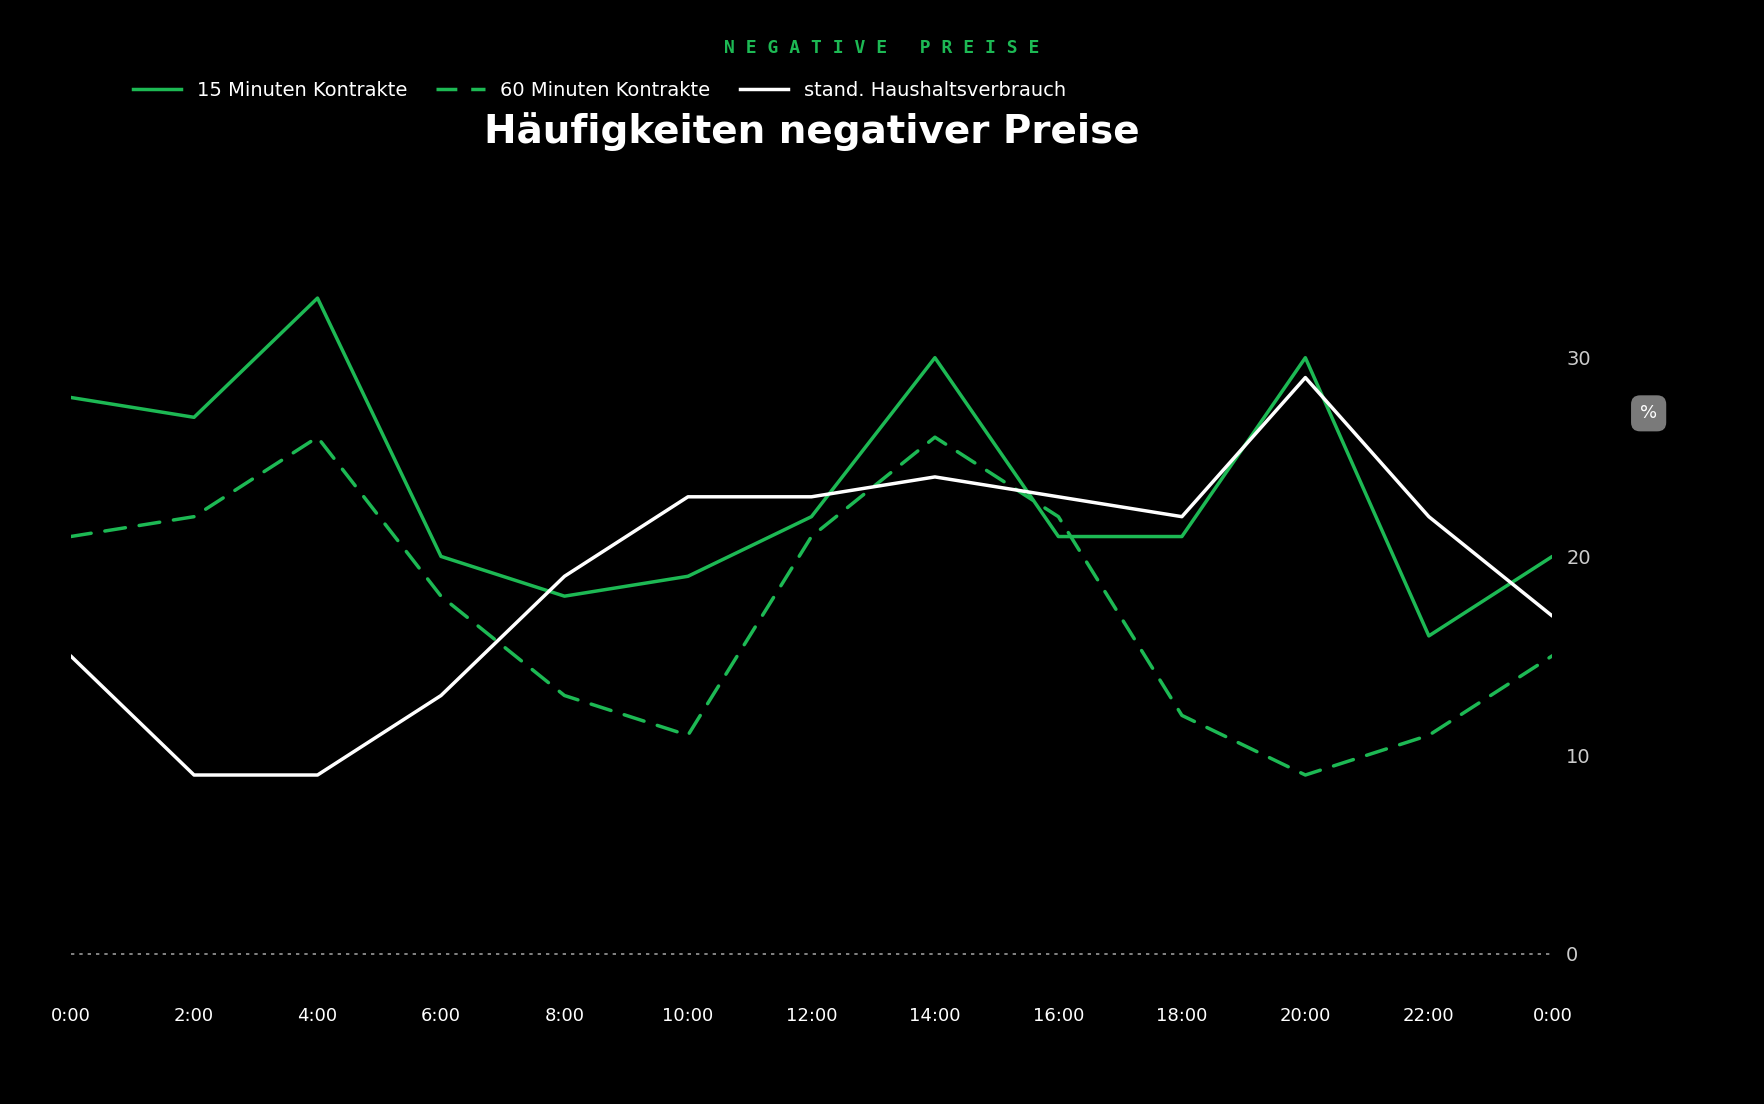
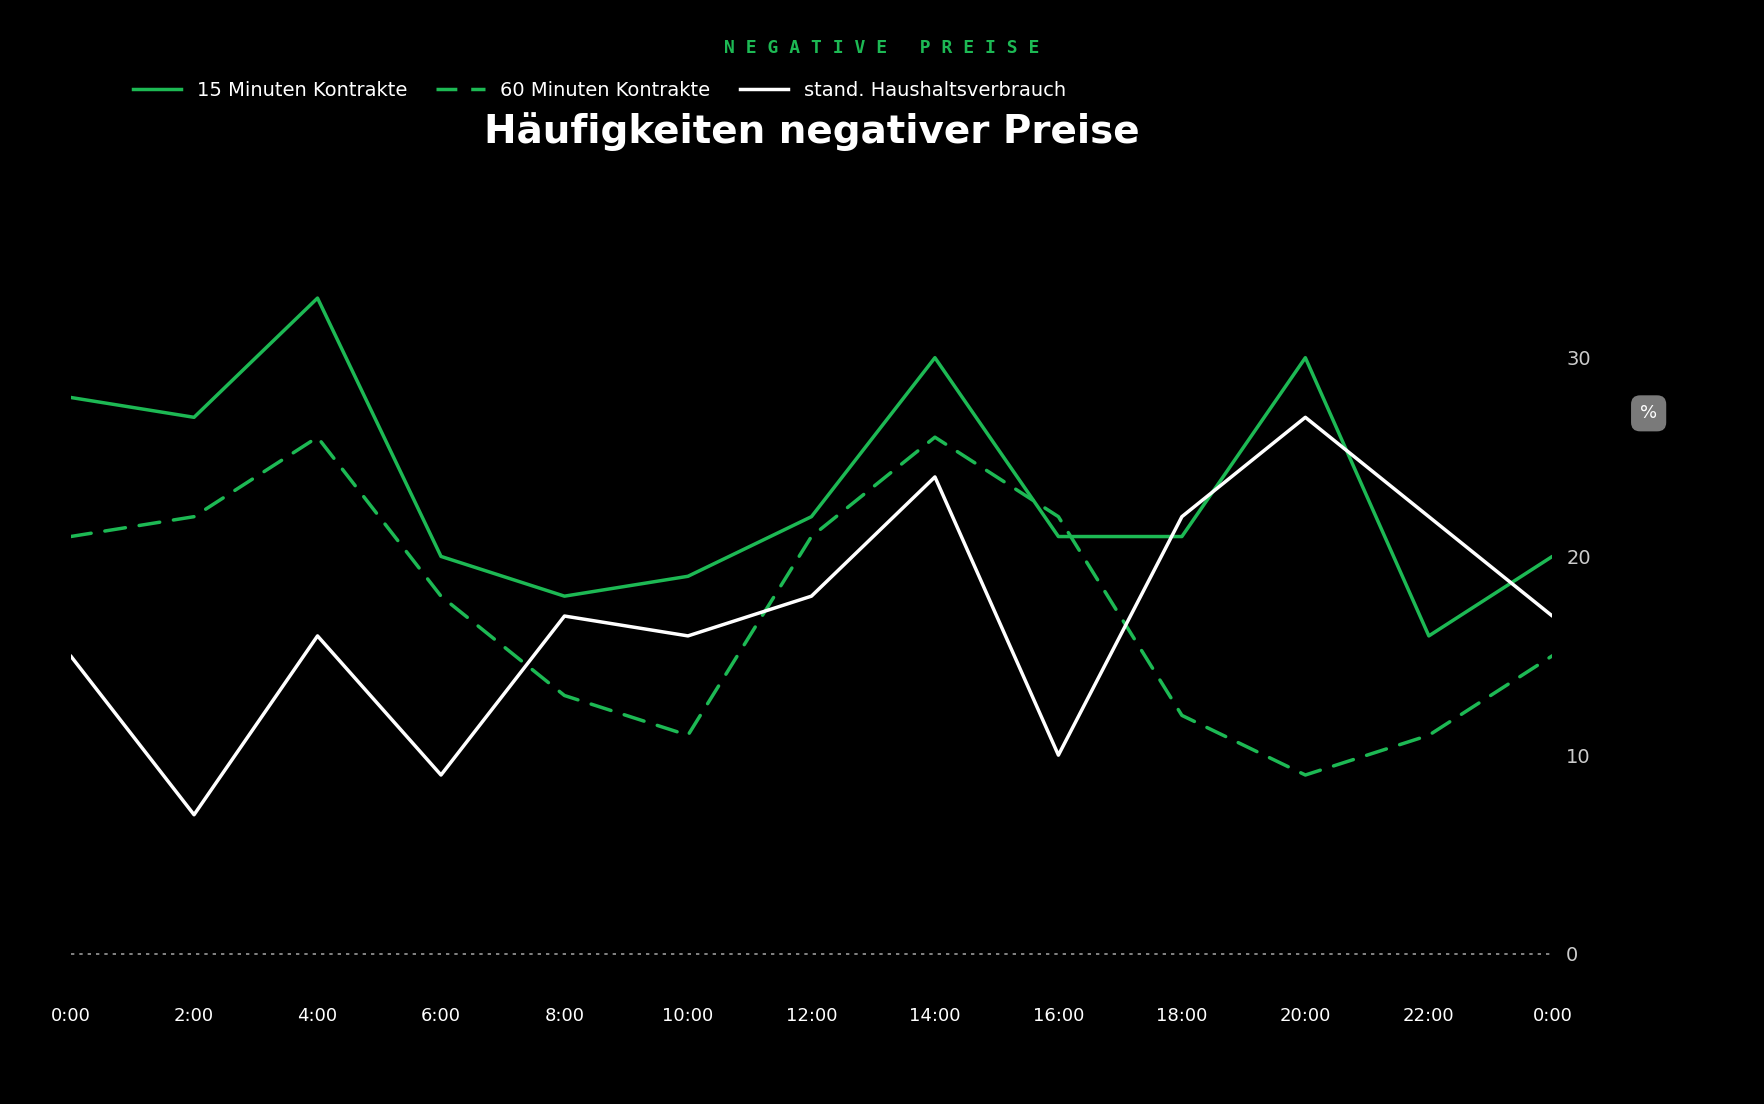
stand. Haushaltsverbrauch/2:00: 9 -> 7
stand. Haushaltsverbrauch/4:00: 9 -> 16
stand. Haushaltsverbrauch/6:00: 13 -> 9
stand. Haushaltsverbrauch/8:00: 19 -> 17
stand. Haushaltsverbrauch/10:00: 23 -> 16
stand. Haushaltsverbrauch/12:00: 23 -> 18
stand. Haushaltsverbrauch/16:00: 23 -> 10
stand. Haushaltsverbrauch/20:00: 29 -> 27
